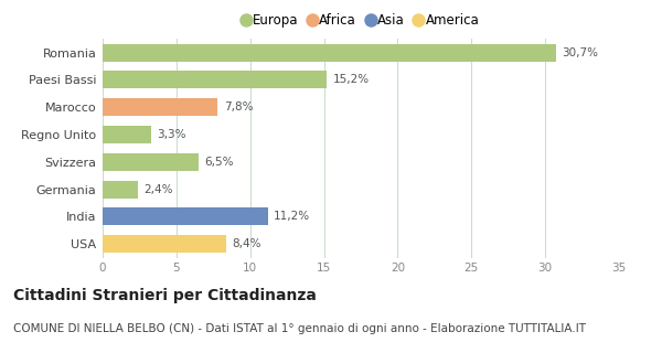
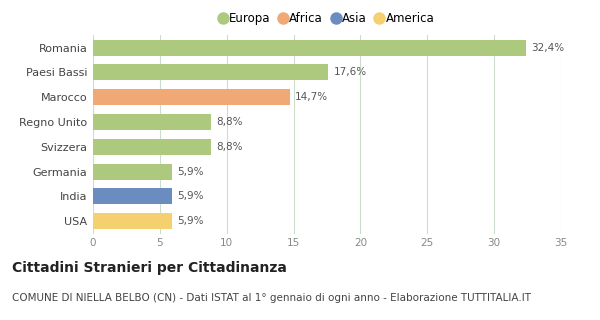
Romania: 30,7% -> 32,4%
Paesi Bassi: 15,2% -> 17,6%
Marocco: 7,8% -> 14,7%
Regno Unito: 3,3% -> 8,8%
Svizzera: 6,5% -> 8,8%
Germania: 2,4% -> 5,9%
India: 11,2% -> 5,9%
USA: 8,4% -> 5,9%
